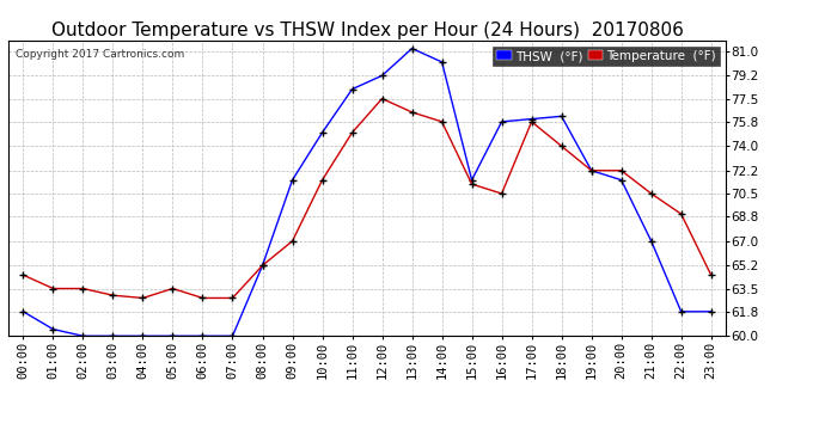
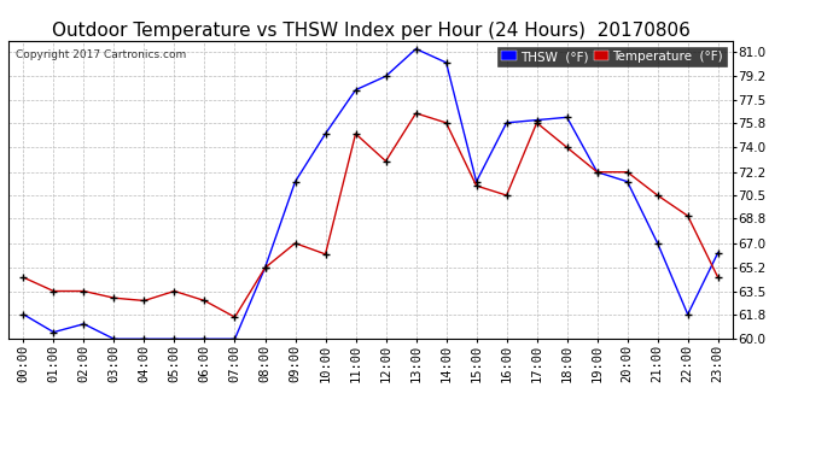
THSW (°F)/02:00: 60.0 -> 61.1
Temperature (°F)/07:00: 62.8 -> 61.6
Temperature (°F)/10:00: 71.5 -> 66.2
Temperature (°F)/12:00: 77.5 -> 73.0
THSW (°F)/23:00: 61.8 -> 66.3
